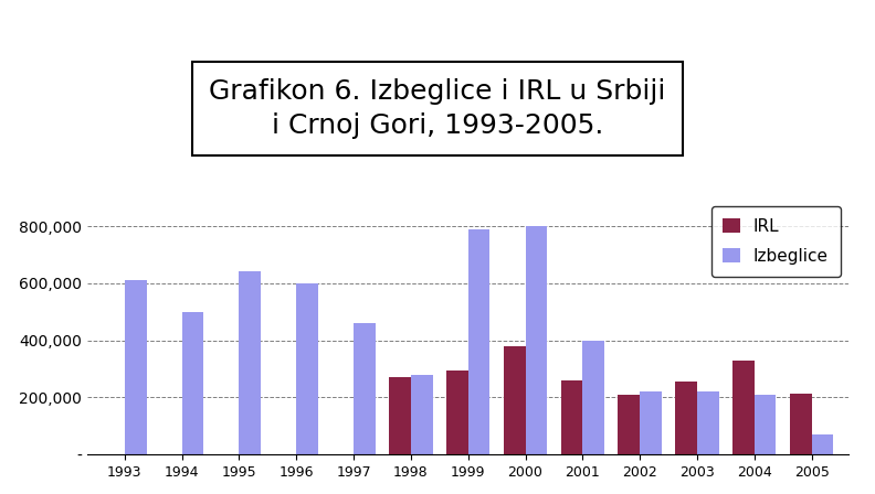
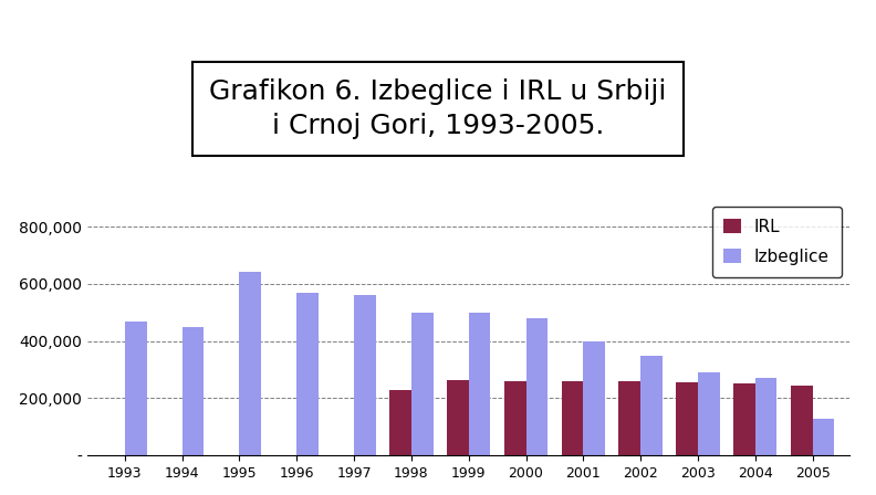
Izbeglice/1993: 610,000 -> 470,000
Izbeglice/1994: 500,000 -> 450,000
Izbeglice/1996: 600,000 -> 570,000
Izbeglice/1997: 460,000 -> 560,000
IRL/1998: 270,000 -> 230,000
Izbeglice/1998: 280,000 -> 500,000
IRL/1999: 295,000 -> 265,000
Izbeglice/1999: 790,000 -> 500,000
IRL/2000: 380,000 -> 260,000
Izbeglice/2000: 800,000 -> 480,000
IRL/2002: 210,000 -> 260,000
Izbeglice/2002: 220,000 -> 350,000
Izbeglice/2003: 220,000 -> 290,000
IRL/2004: 330,000 -> 250,000
Izbeglice/2004: 210,000 -> 270,000
IRL/2005: 215,000 -> 245,000
Izbeglice/2005: 70,000 -> 130,000
